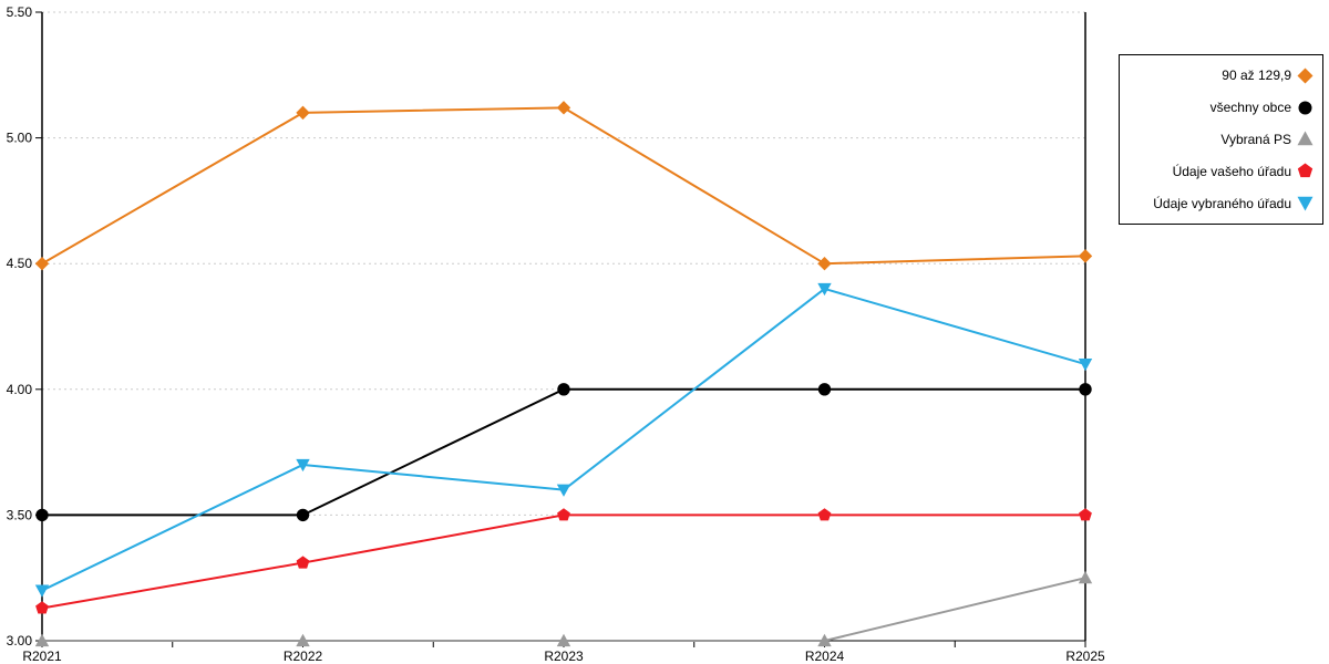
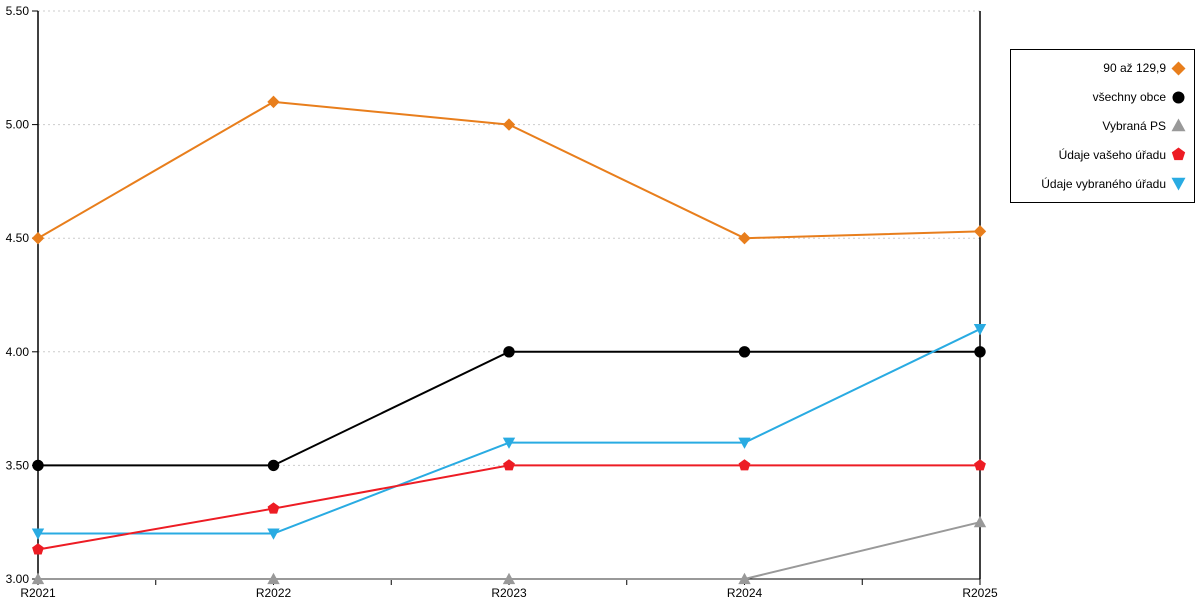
Údaje vybraného úřadu/R2022: 3.7 -> 3.2
90 až 129,9/R2023: 5.12 -> 5.00
Údaje vybraného úřadu/R2024: 4.4 -> 3.6
